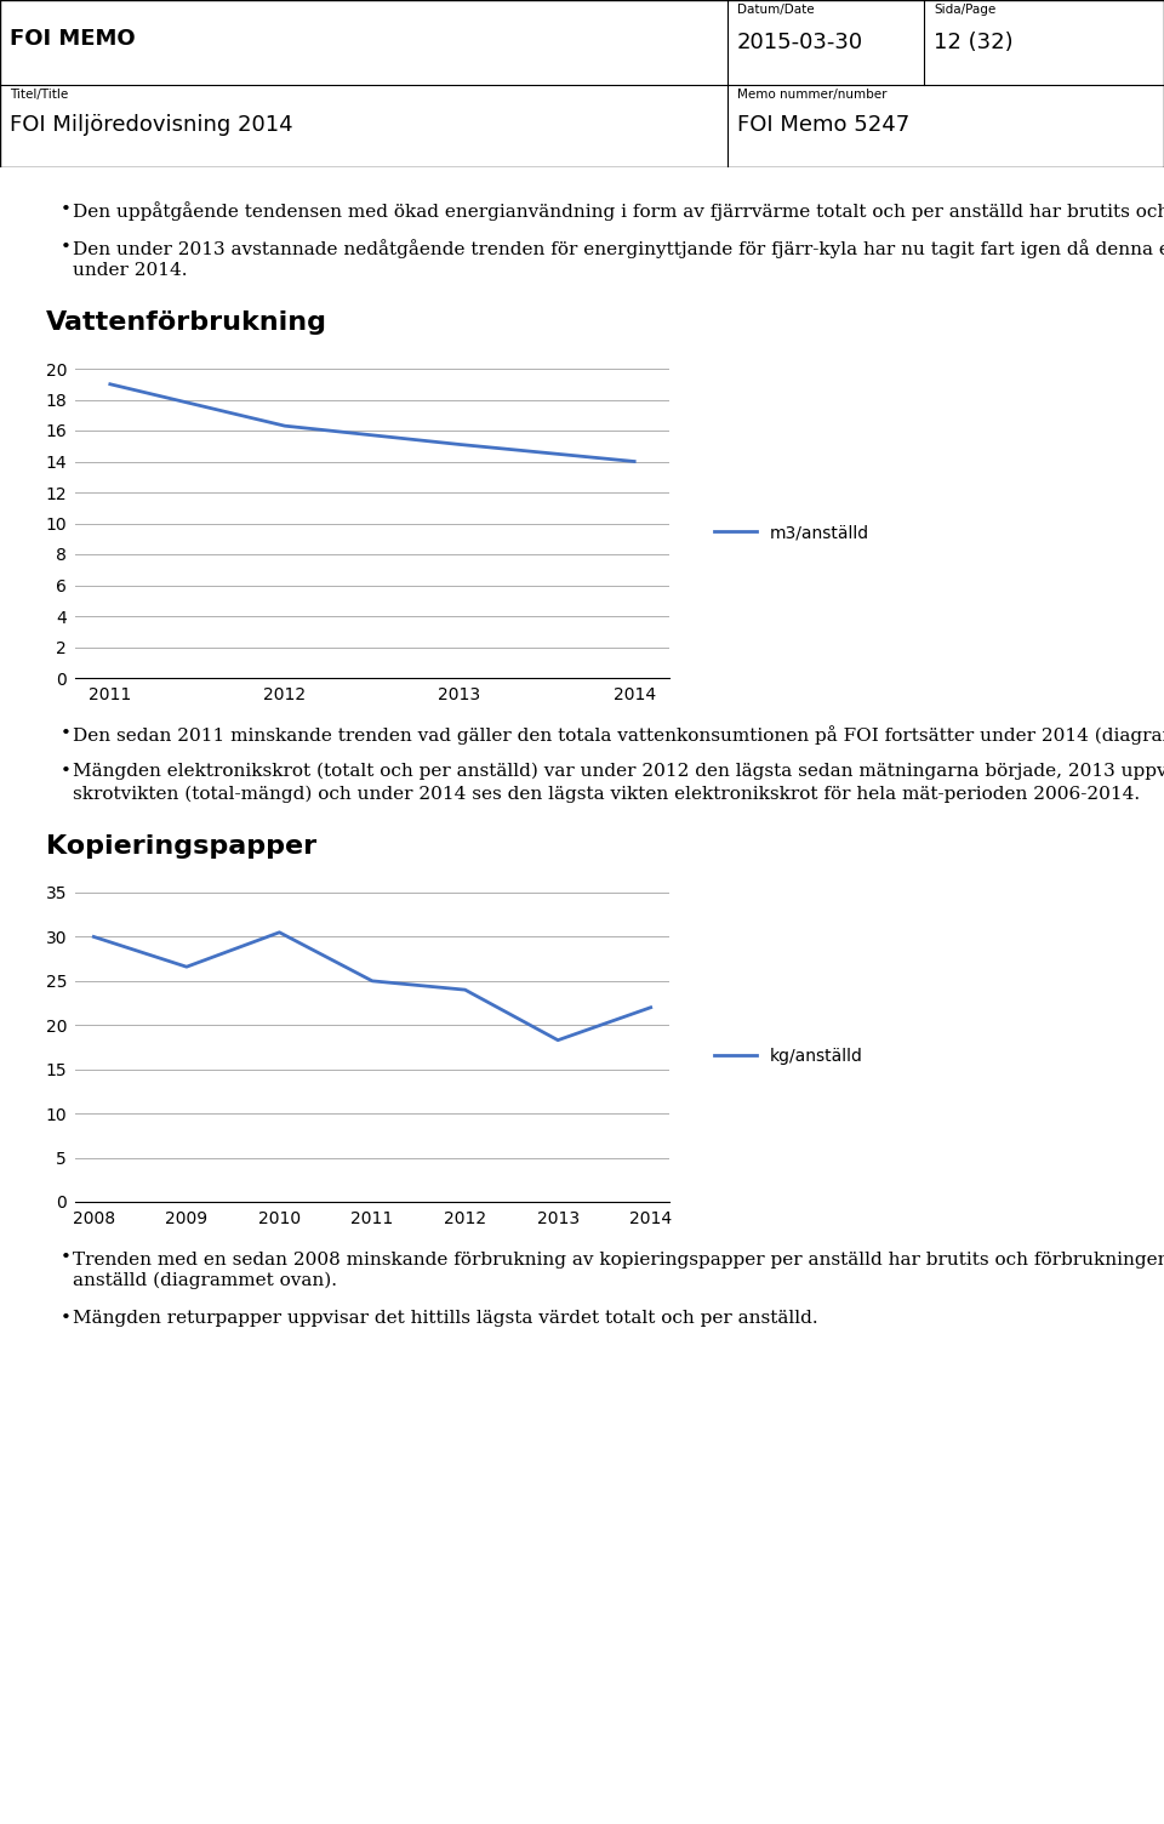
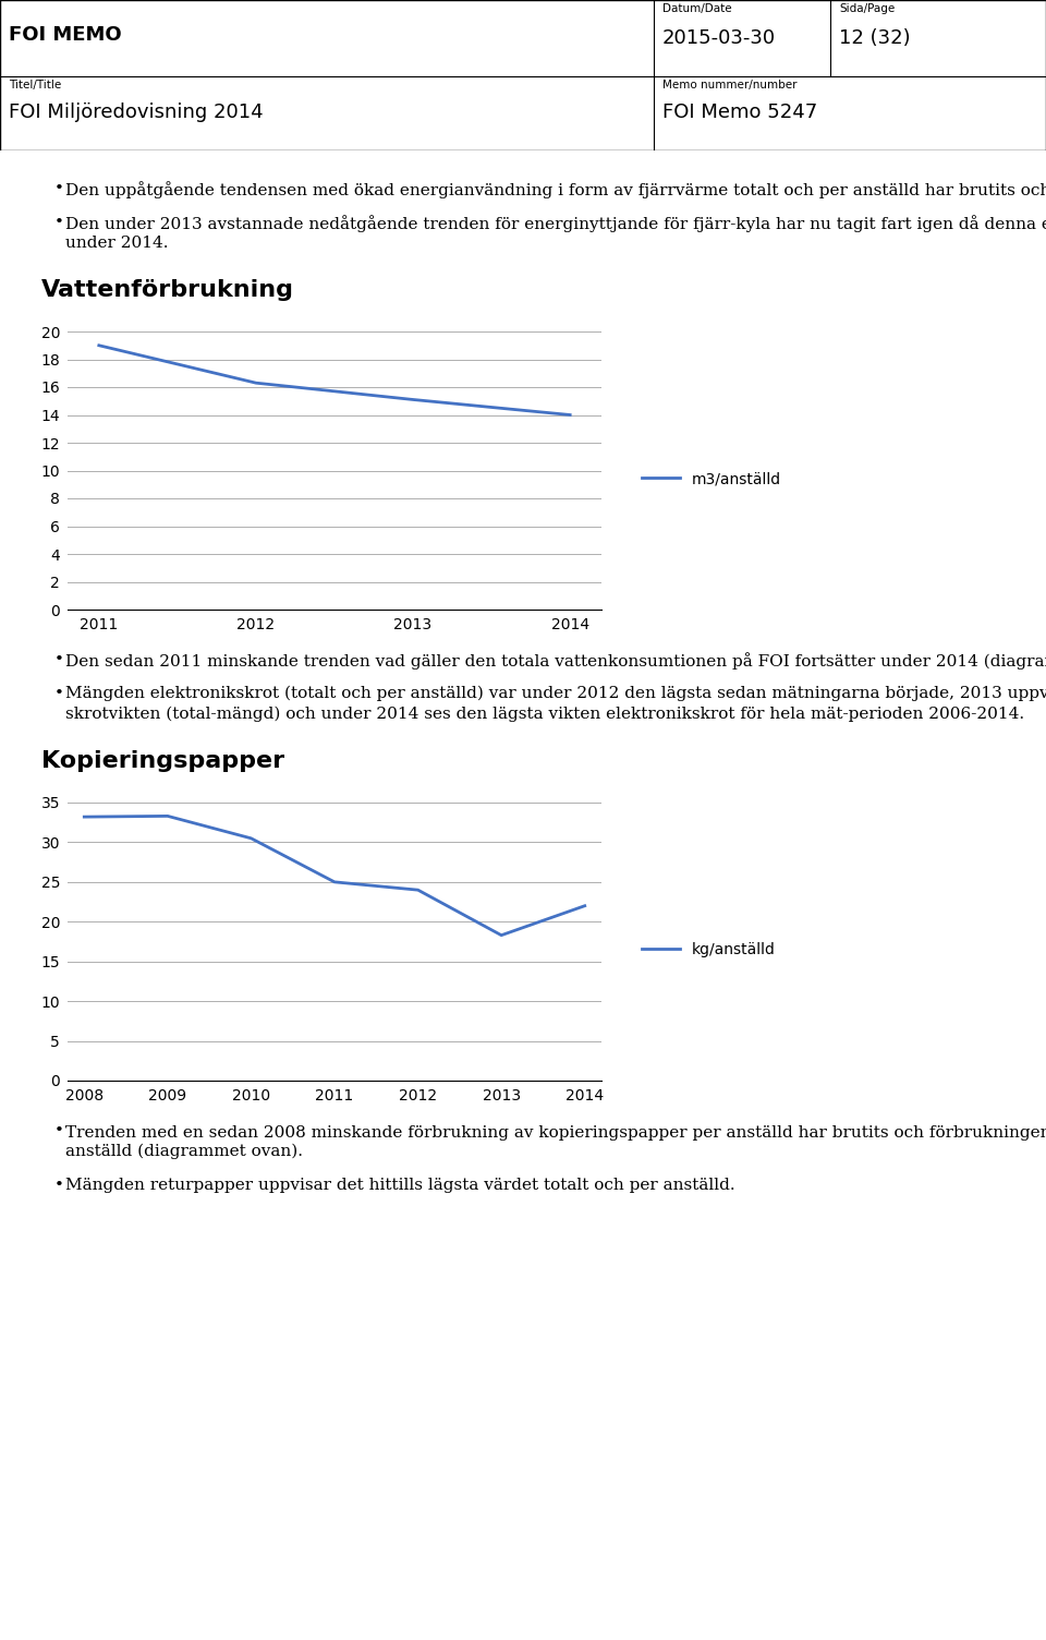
2008: 30.0 -> 33.2
2009: 26.6 -> 33.3
